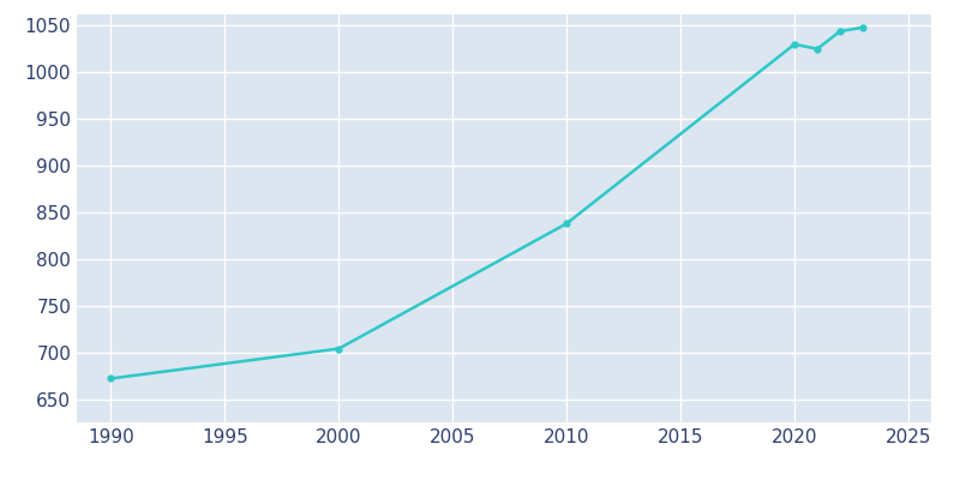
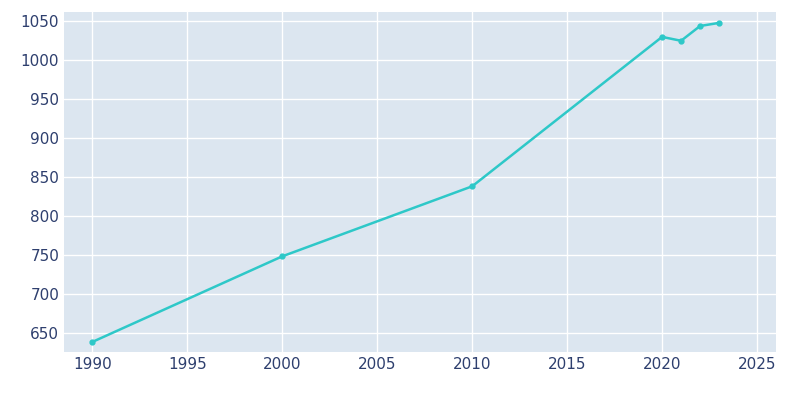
1990: 672 -> 638
2000: 704 -> 748
